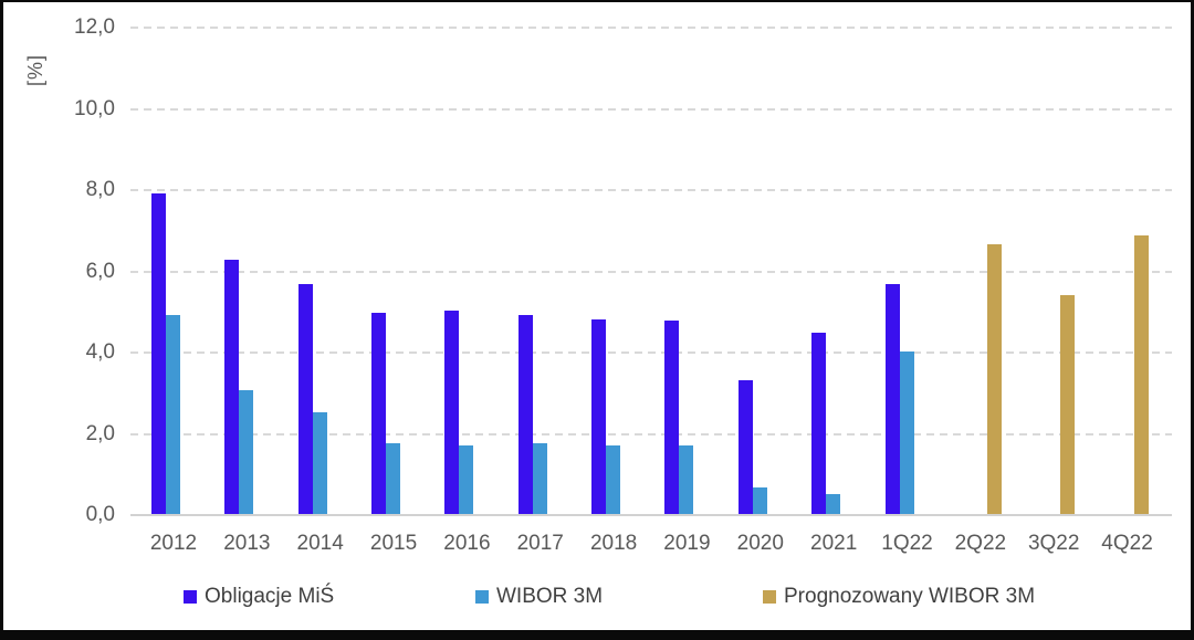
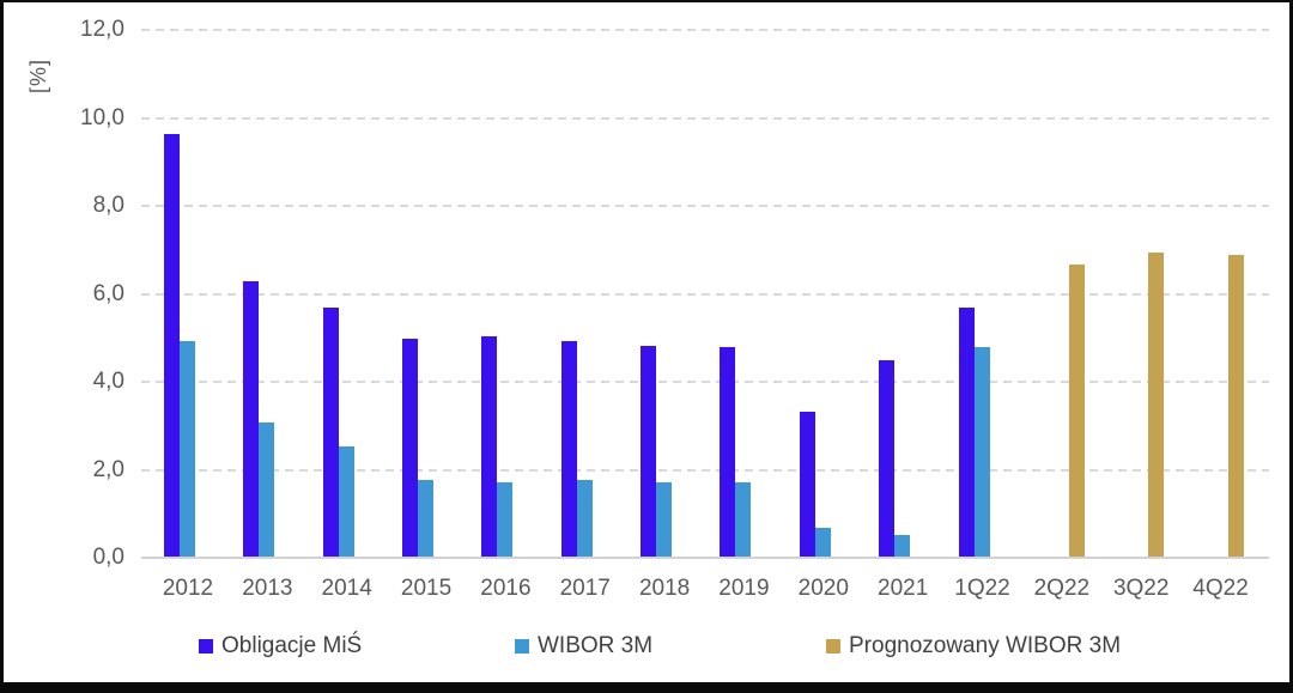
Obligacje MiŚ/2012: 7,9 -> 9,6
WIBOR 3M/1Q22: 4,0 -> 4,8
Prognozowany WIBOR 3M/3Q22: 5,4 -> 6,9
